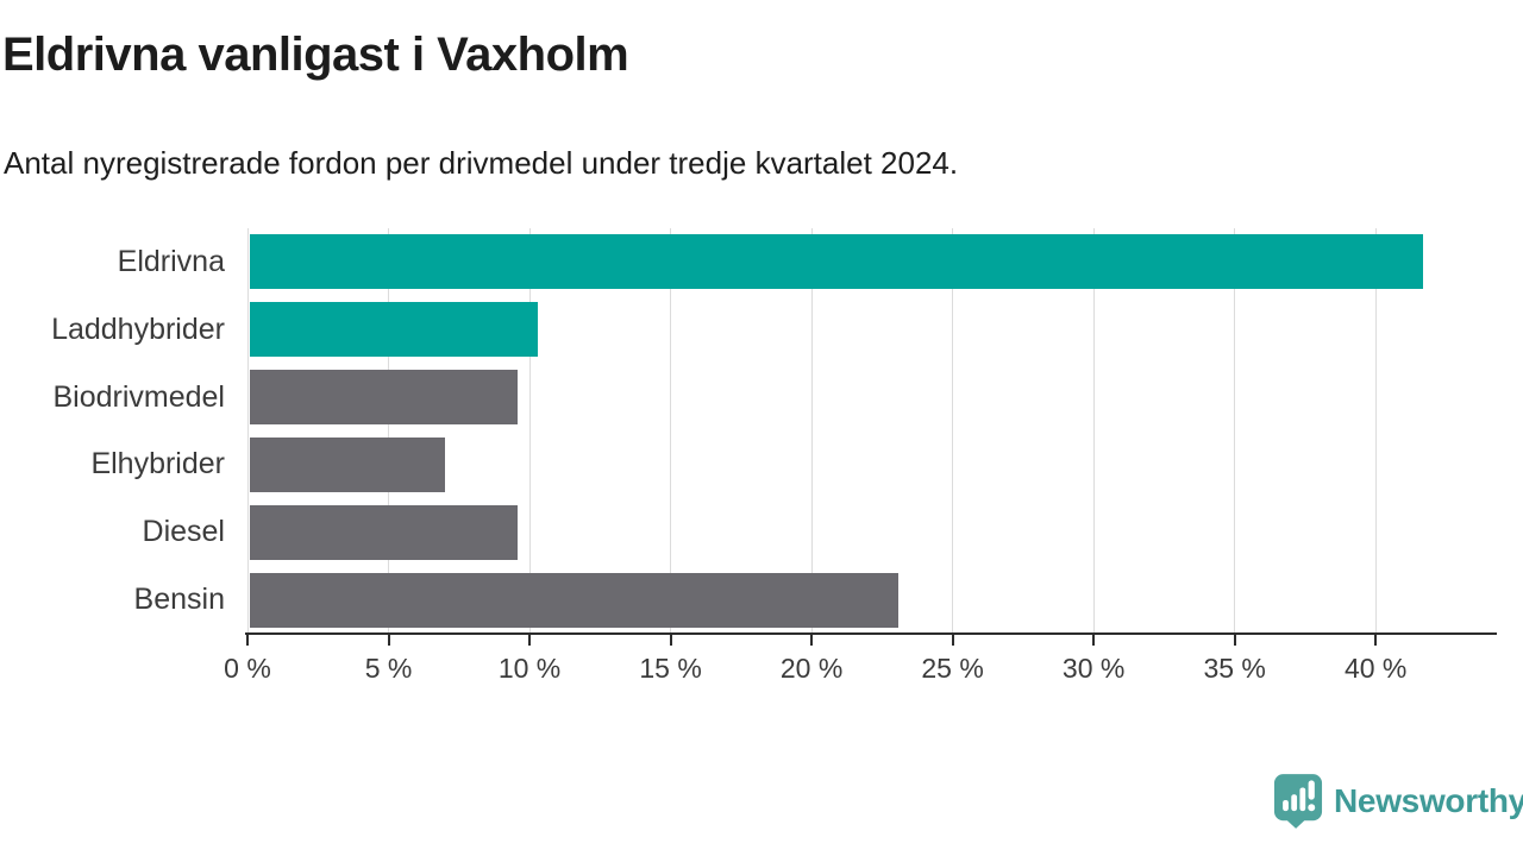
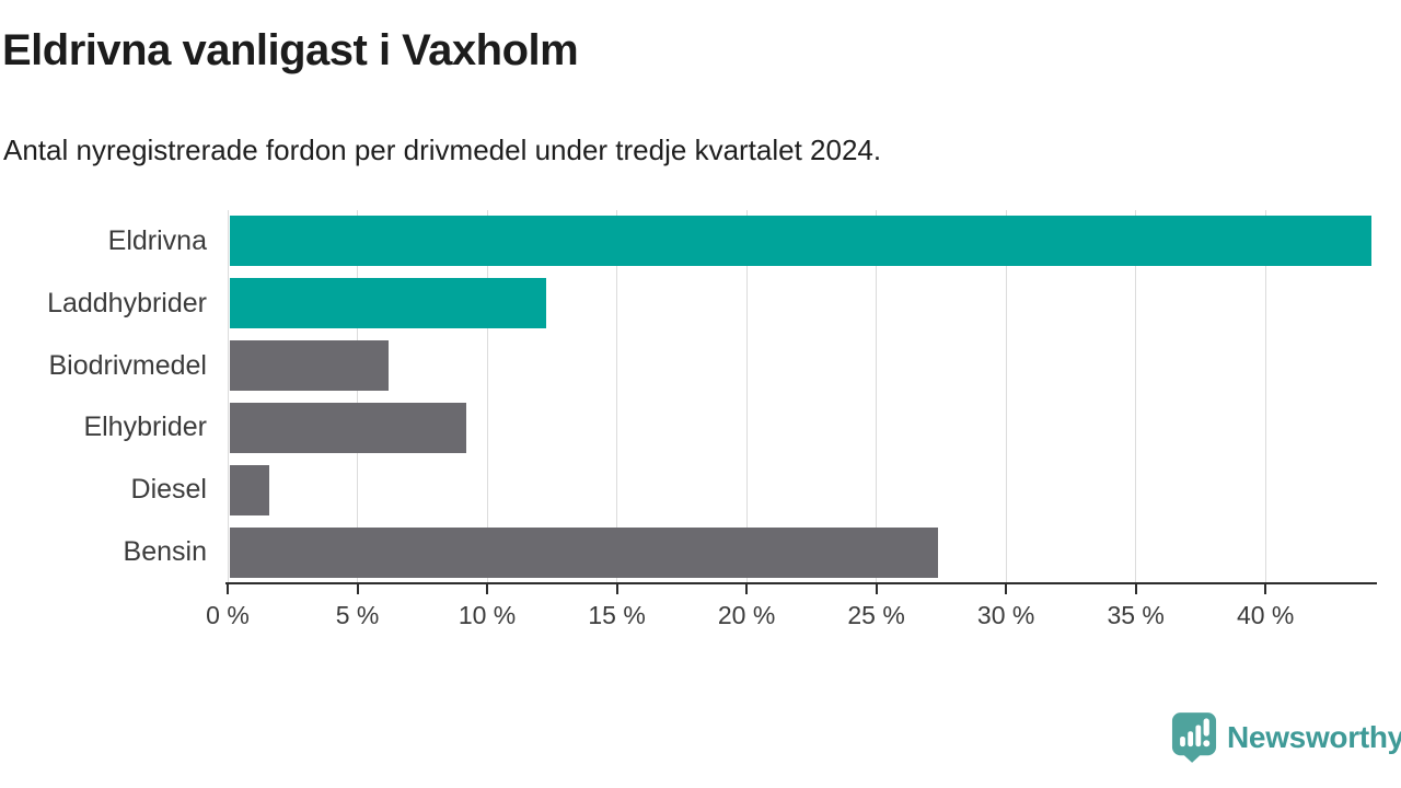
Eldrivna: 41.6% -> 44.0%
Laddhybrider: 10.2% -> 12.2%
Biodrivmedel: 9.5% -> 6.1%
Elhybrider: 6.9% -> 9.1%
Diesel: 9.5% -> 1.5%
Bensin: 23.0% -> 27.3%
